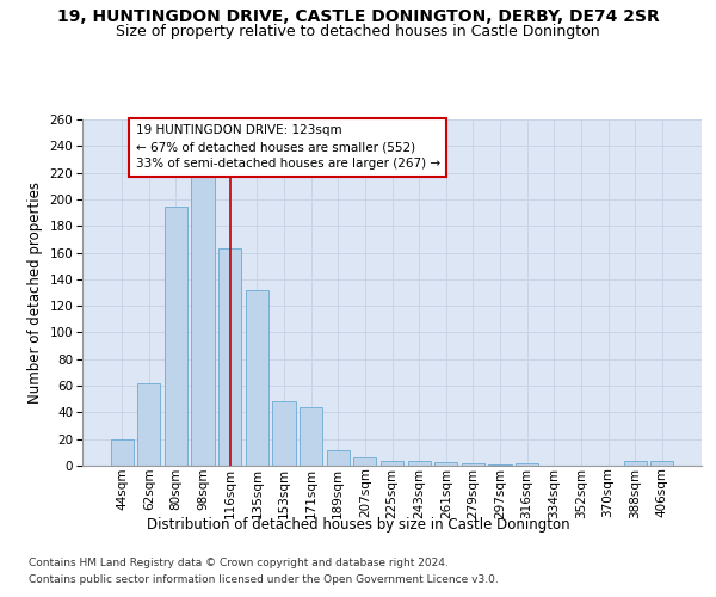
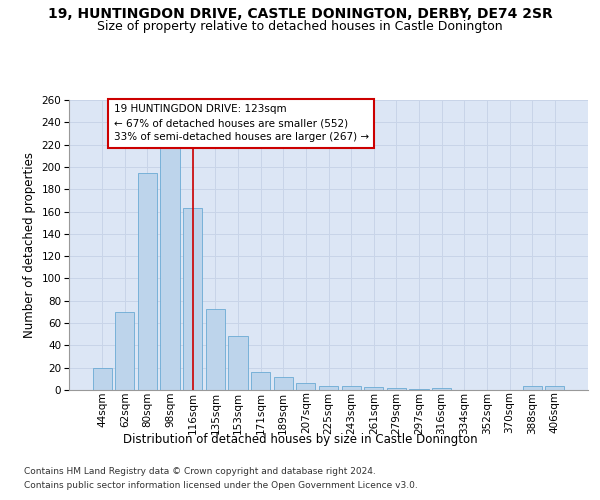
62sqm: 62 -> 70
135sqm: 132 -> 73
171sqm: 44 -> 16
